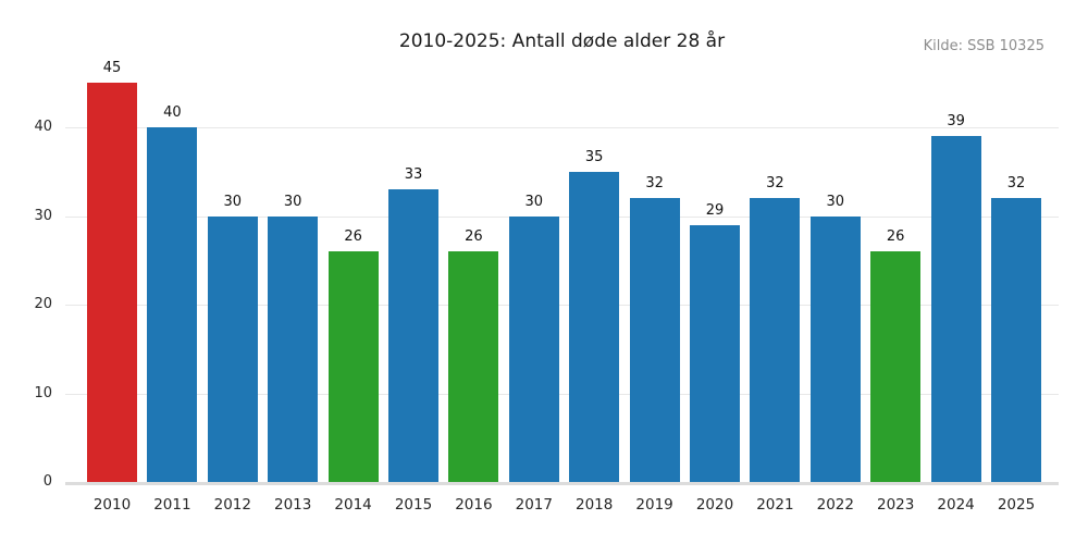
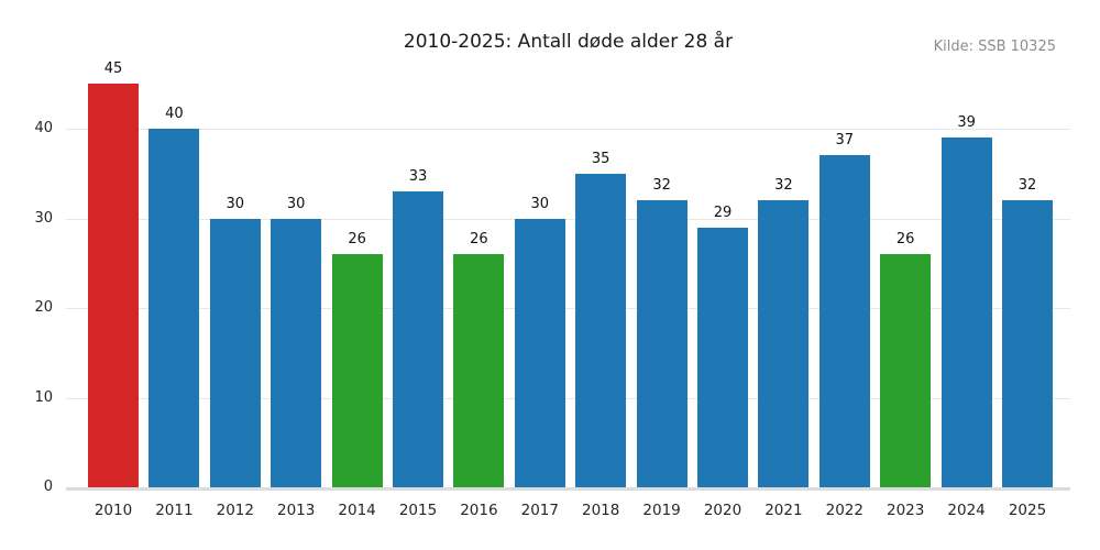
2022: 30 -> 37
